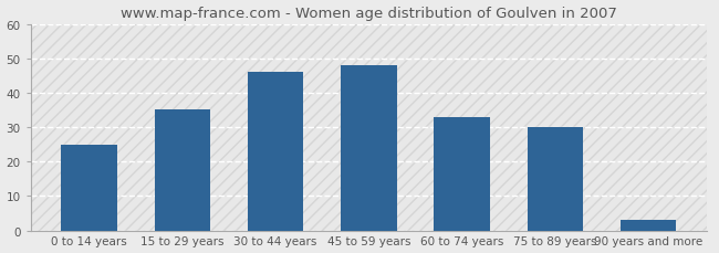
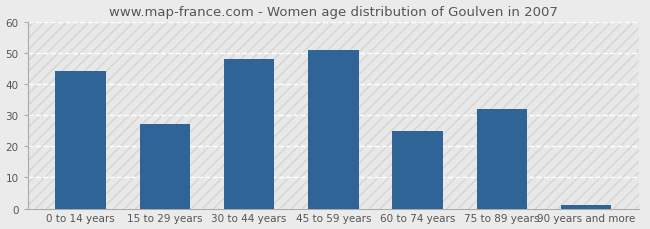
0 to 14 years: 25 -> 44
15 to 29 years: 35 -> 27
30 to 44 years: 46 -> 48
45 to 59 years: 48 -> 51
60 to 74 years: 33 -> 25
75 to 89 years: 30 -> 32
90 years and more: 3 -> 1
